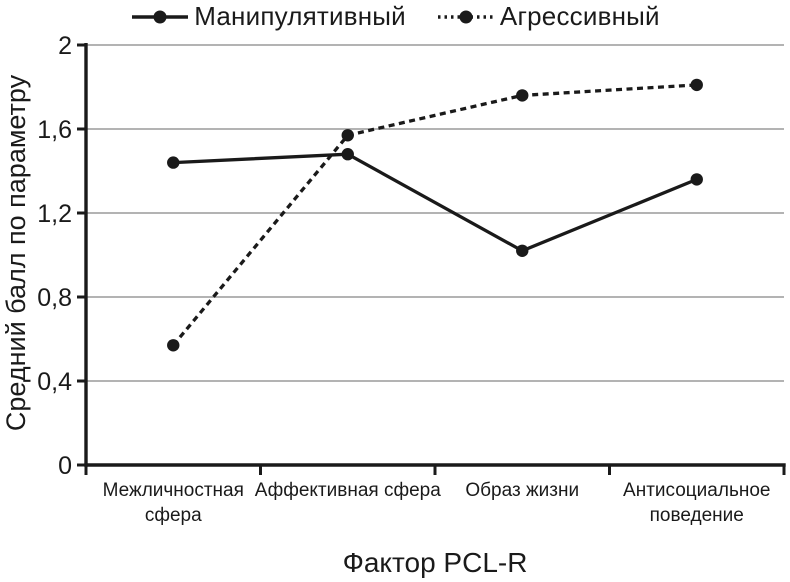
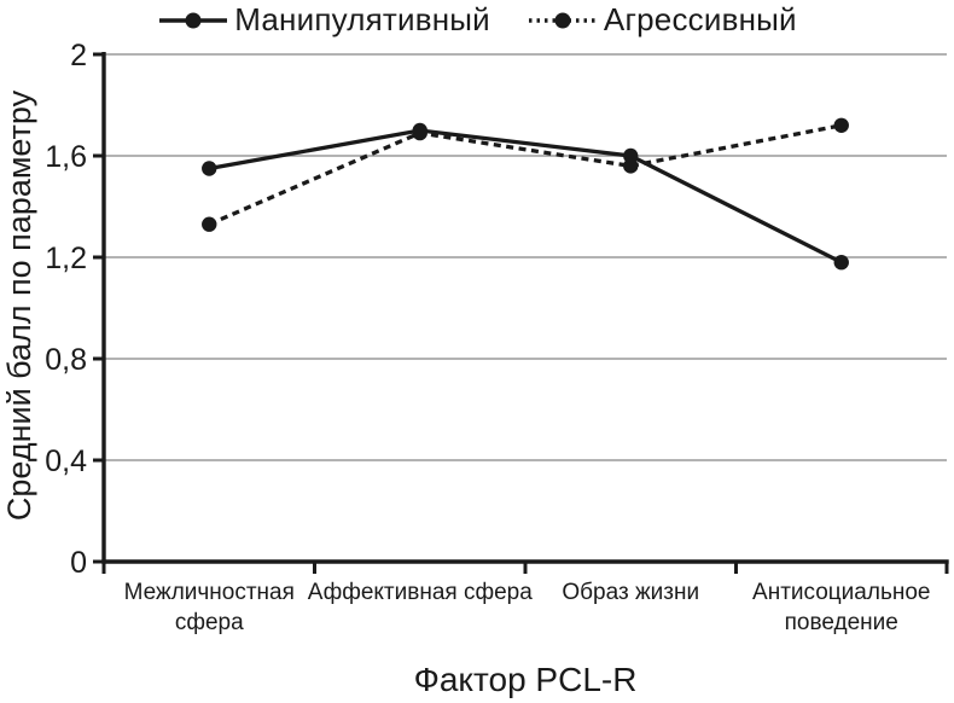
Манипулятивный/Межличностная сфера: 1,44 -> 1,55
Агрессивный/Межличностная сфера: 0,57 -> 1,33
Манипулятивный/Аффективная сфера: 1,48 -> 1,70
Агрессивный/Аффективная сфера: 1,57 -> 1,69
Манипулятивный/Образ жизни: 1,02 -> 1,60
Агрессивный/Образ жизни: 1,76 -> 1,56
Манипулятивный/Антисоциальное поведение: 1,36 -> 1,18
Агрессивный/Антисоциальное поведение: 1,81 -> 1,72
